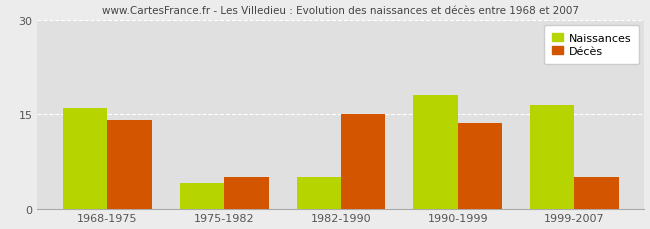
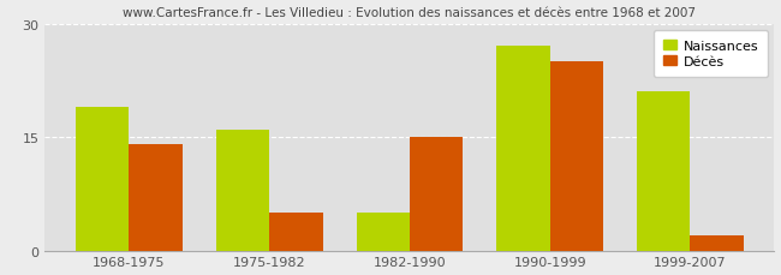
Naissances/1968-1975: 16.0 -> 19.0
Naissances/1975-1982: 4.0 -> 16.0
Naissances/1990-1999: 18.0 -> 27.0
Décès/1990-1999: 13.5 -> 25.0
Naissances/1999-2007: 16.5 -> 21.0
Décès/1999-2007: 5.0 -> 2.0
